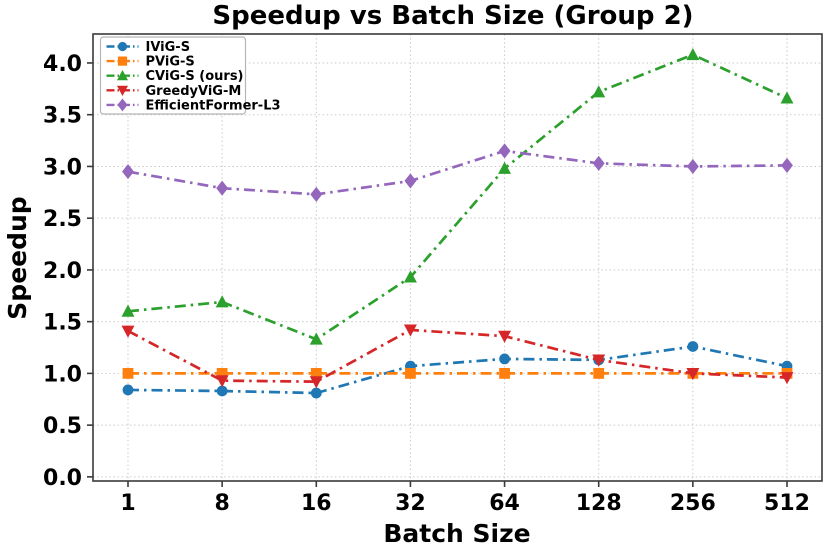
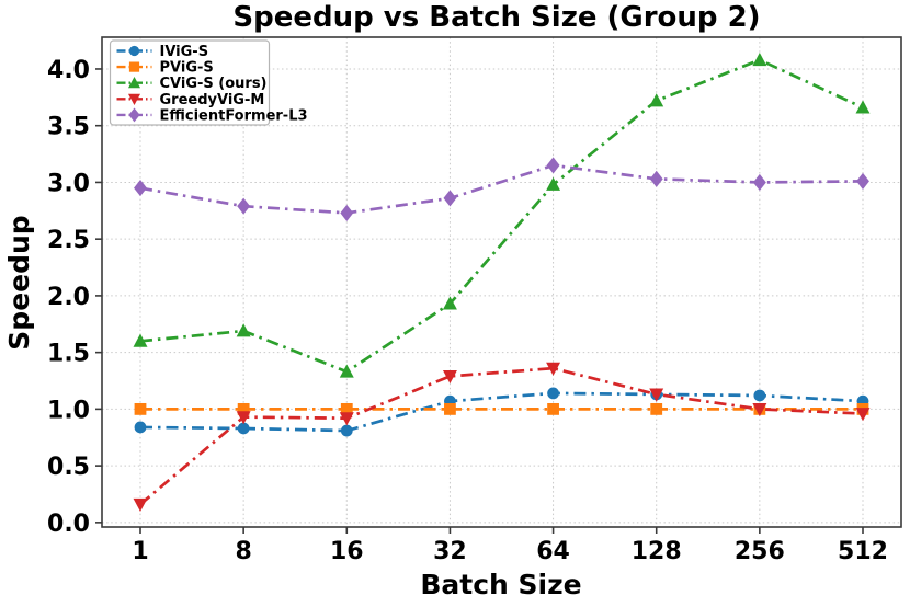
GreedyViG-M/1: 1.41 -> 0.16
GreedyViG-M/32: 1.42 -> 1.29
IViG-S/256: 1.26 -> 1.12
